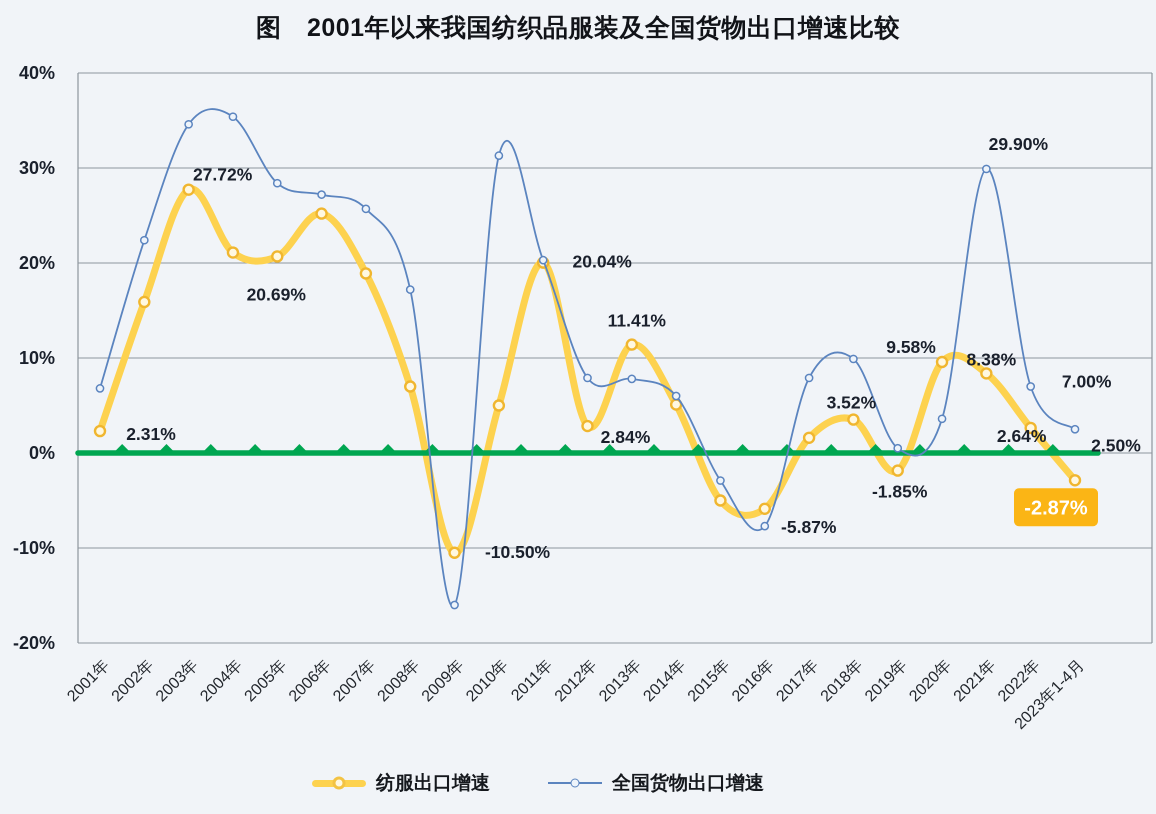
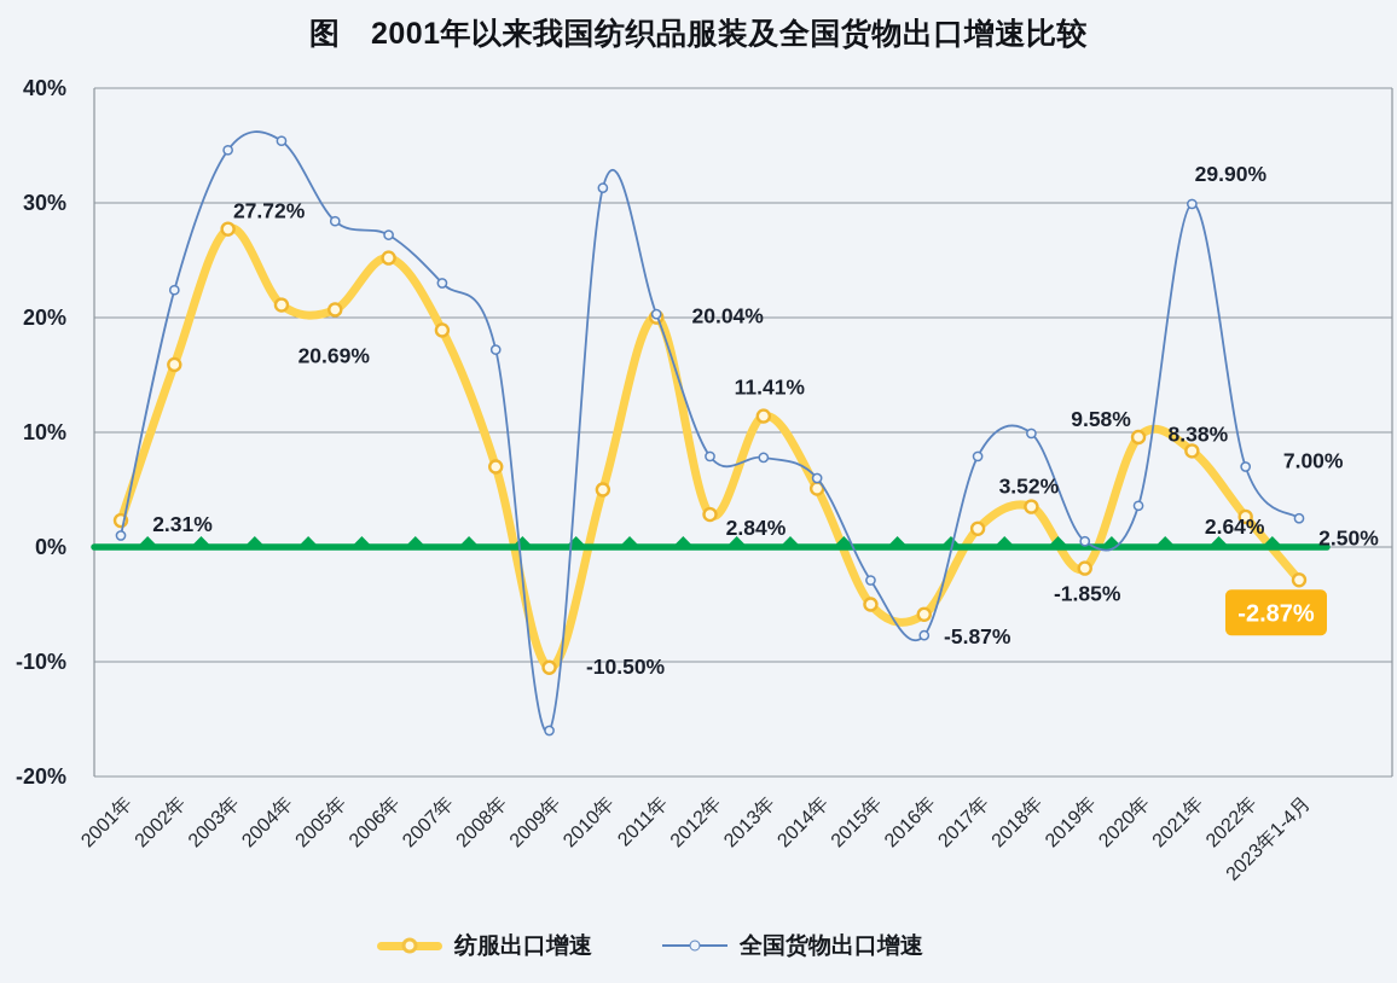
全国货物出口增速/2001年: 7% -> 1%
全国货物出口增速/2007年: 26% -> 23%
